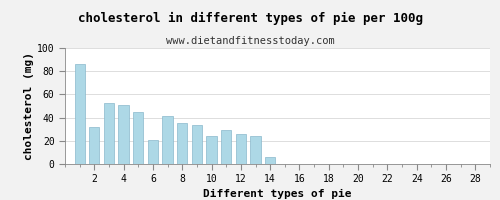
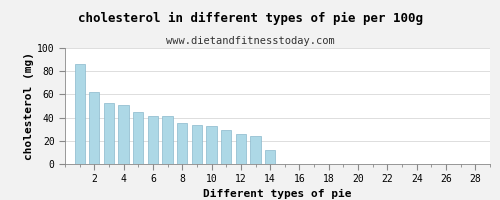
2: 32 -> 62
6: 21 -> 41
10: 24 -> 33
14: 6 -> 12
